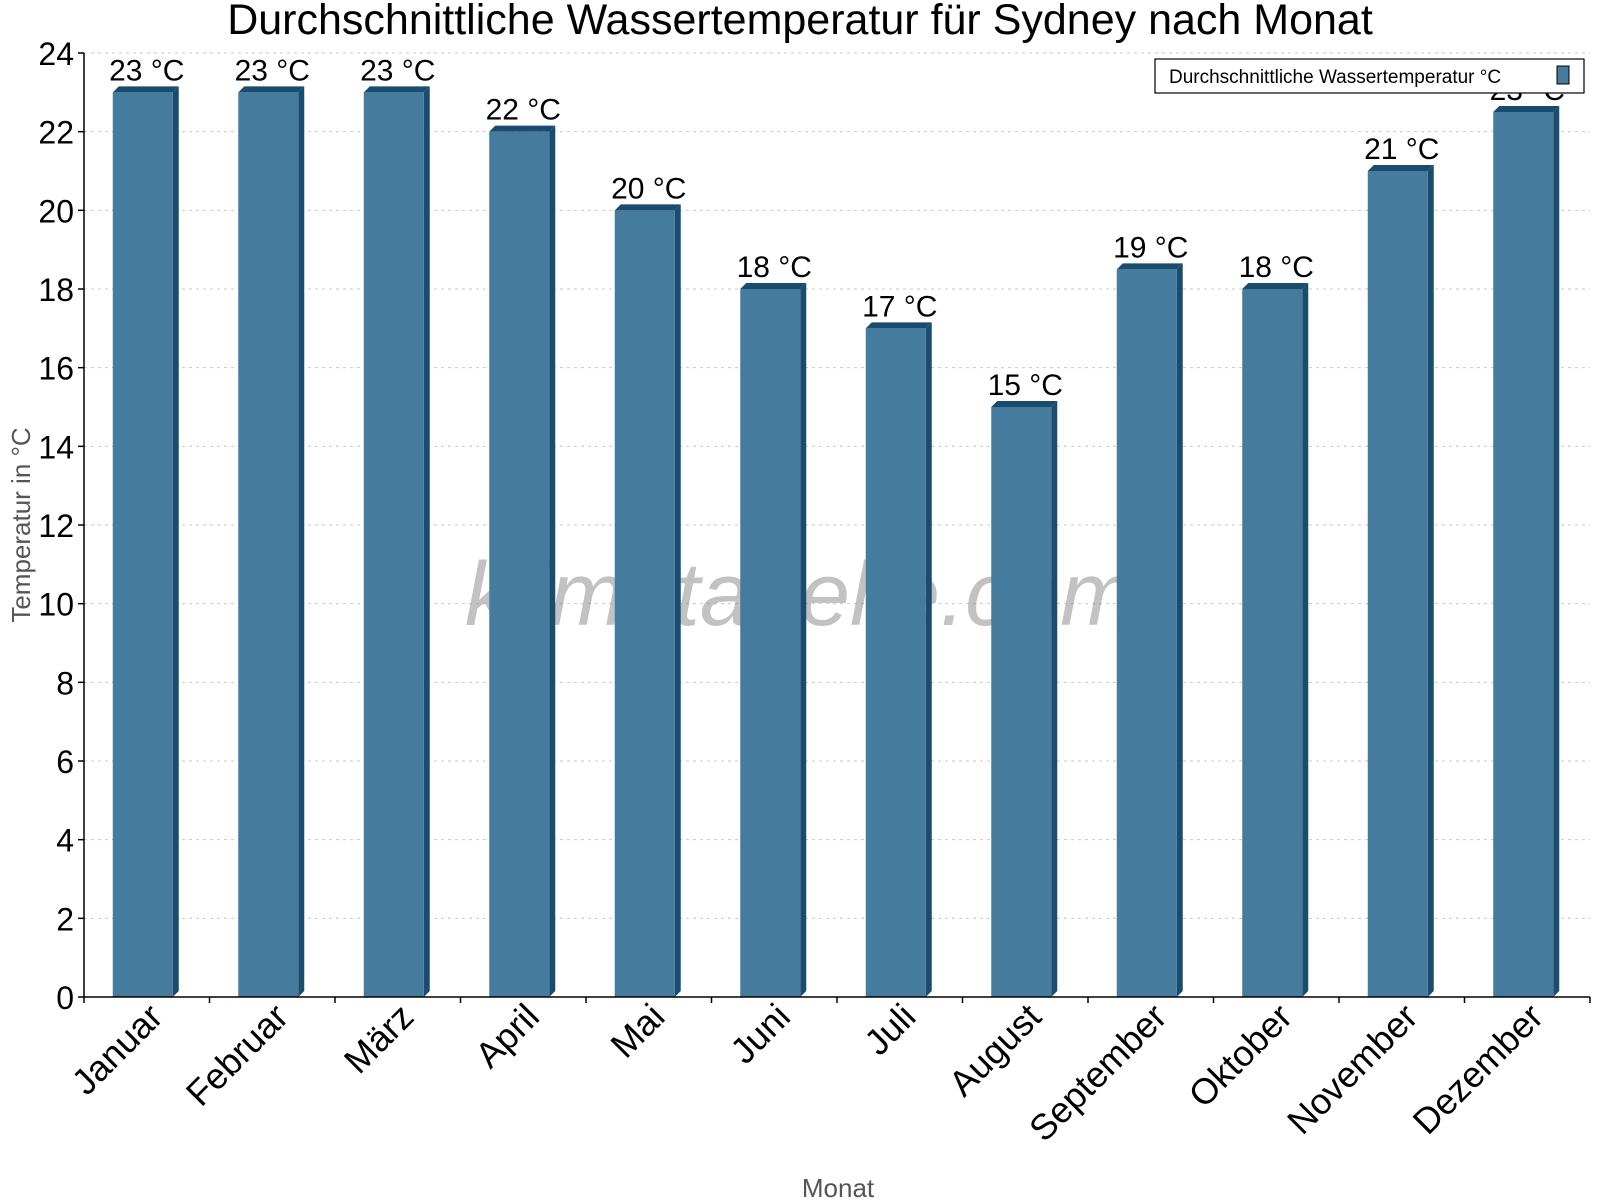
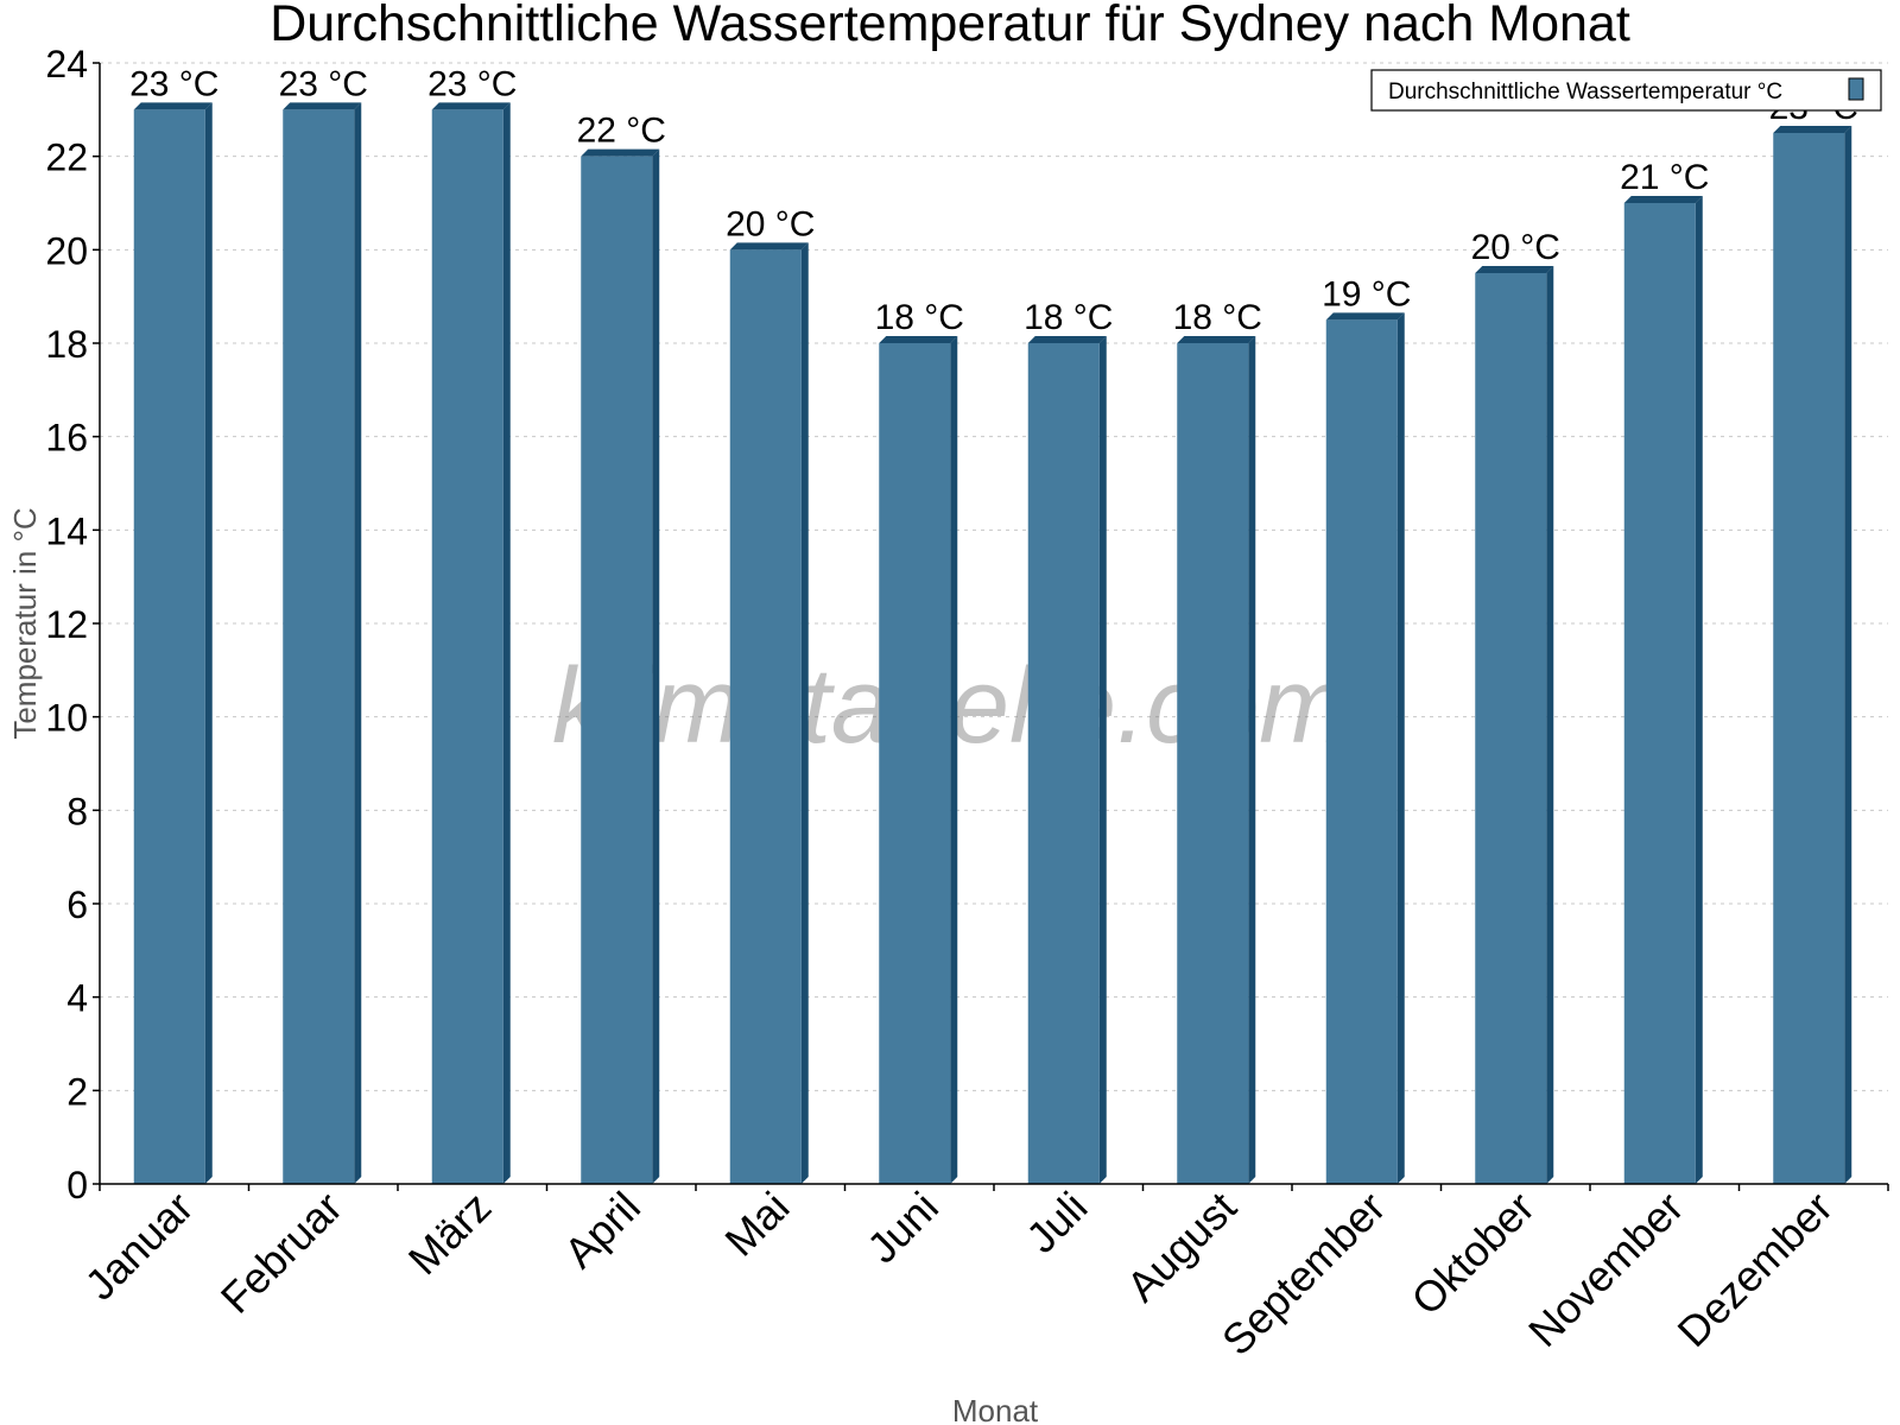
Juli: 17 -> 18
August: 15 -> 18
Oktober: 18 -> 20
